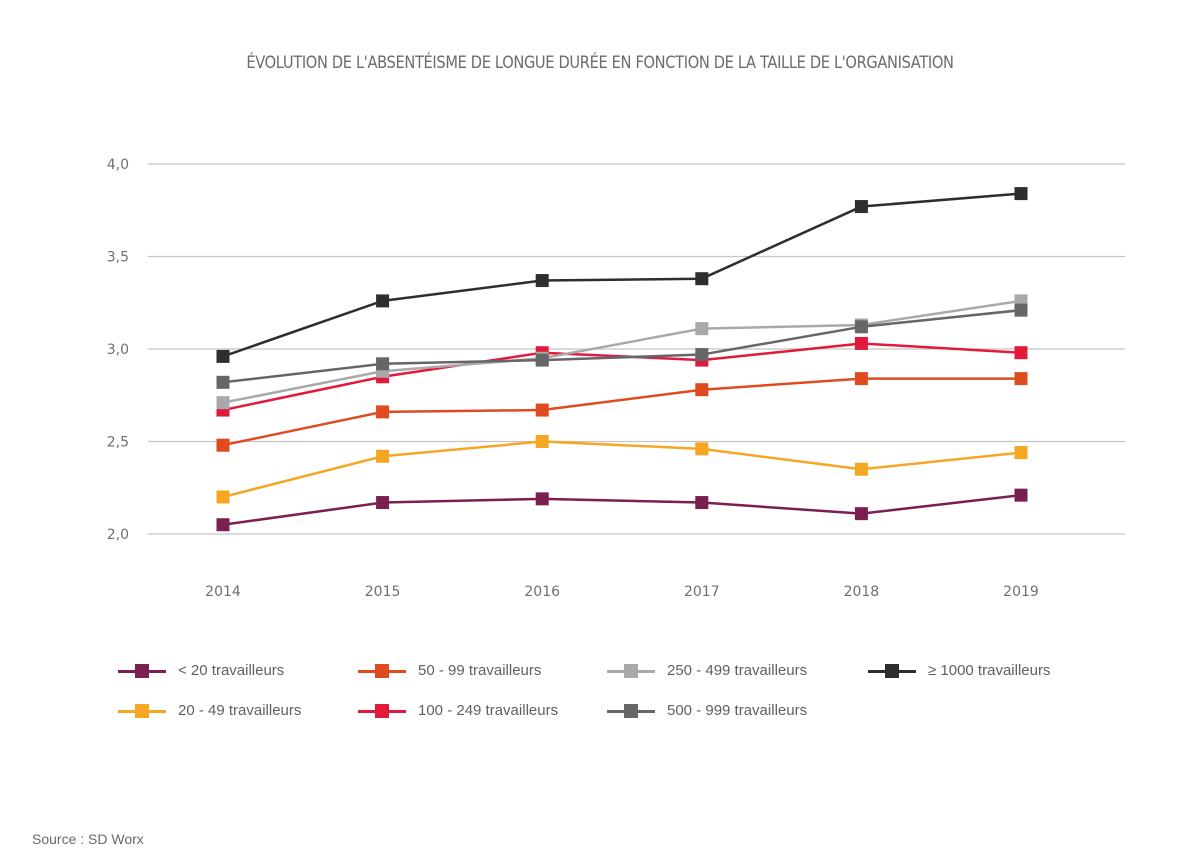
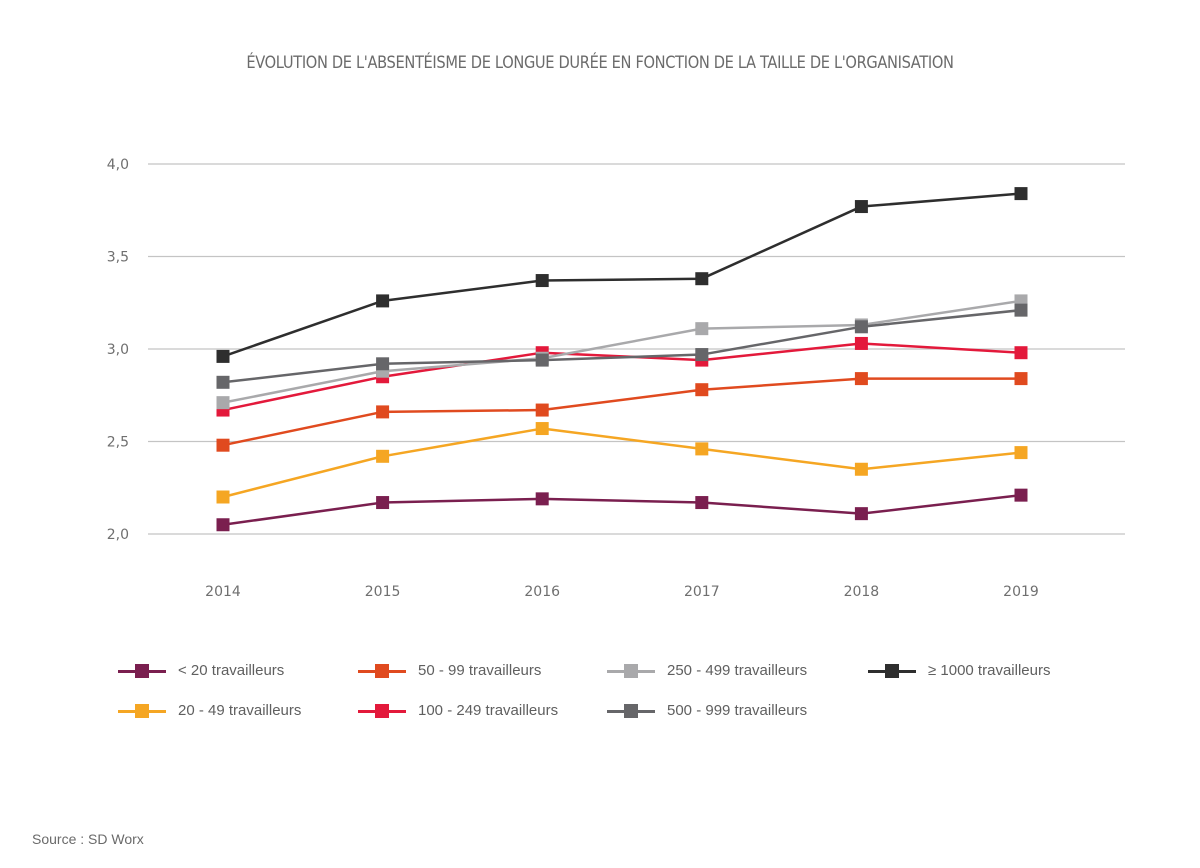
20 - 49 travailleurs/2016: 2,50 -> 2,57
